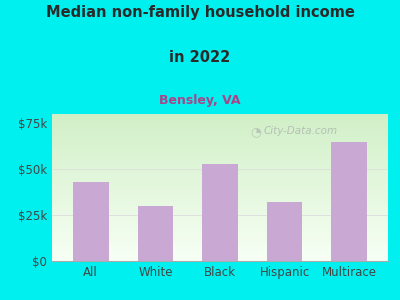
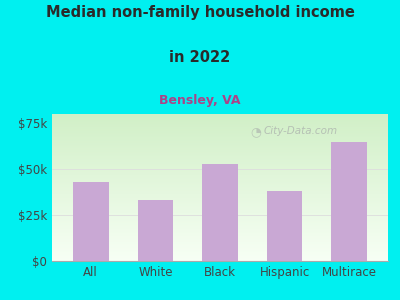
White: $30k -> $33k
Hispanic: $32k -> $38k
